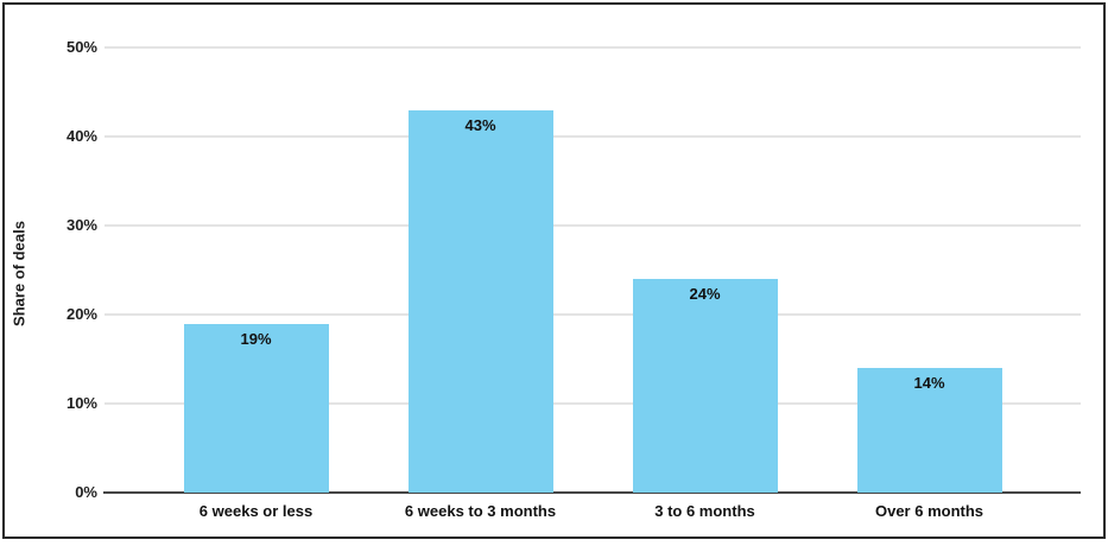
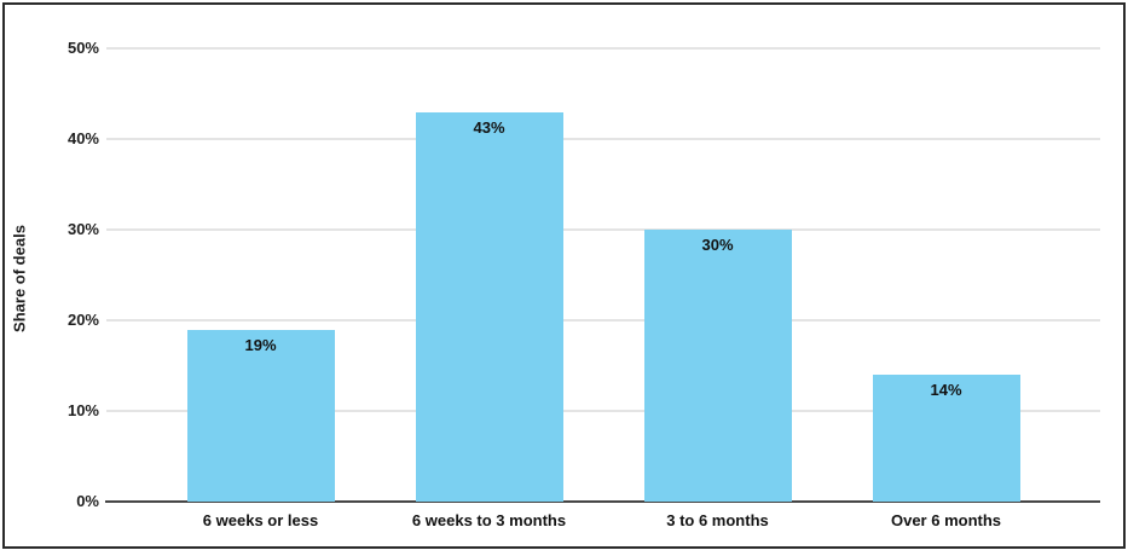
3 to 6 months: 24% -> 30%
